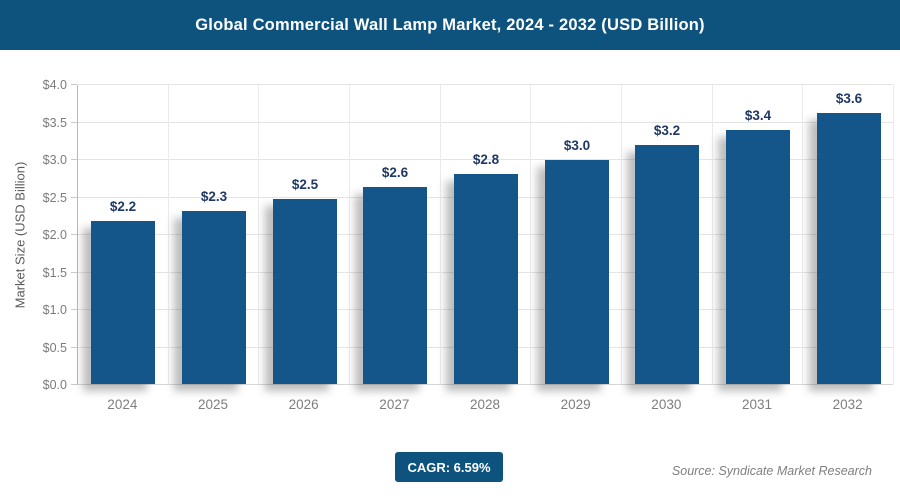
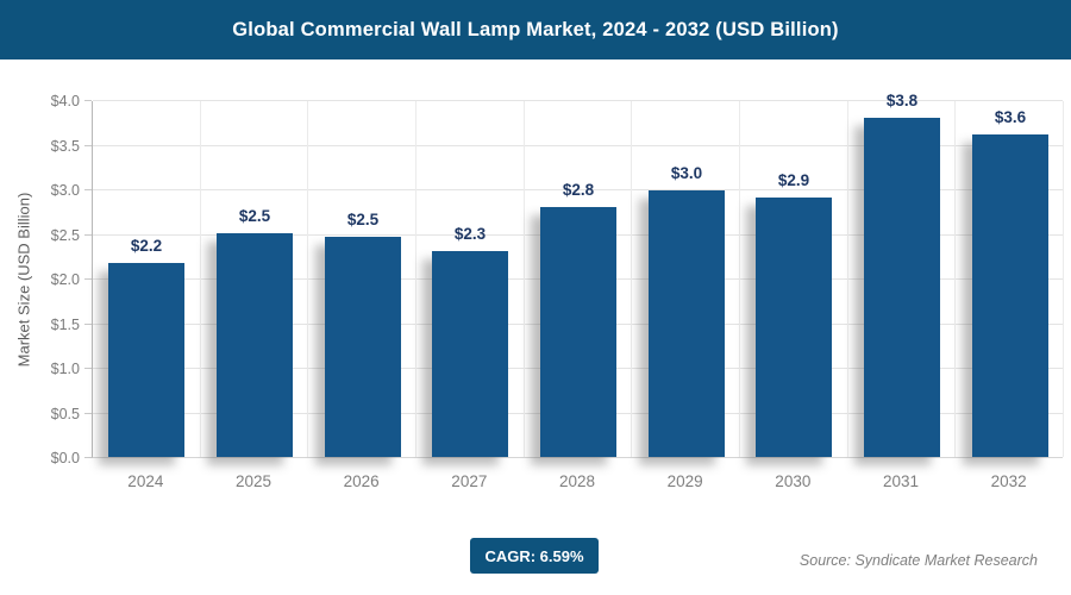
2025: $2.3 -> $2.5
2027: $2.6 -> $2.3
2030: $3.2 -> $2.9
2031: $3.4 -> $3.8
